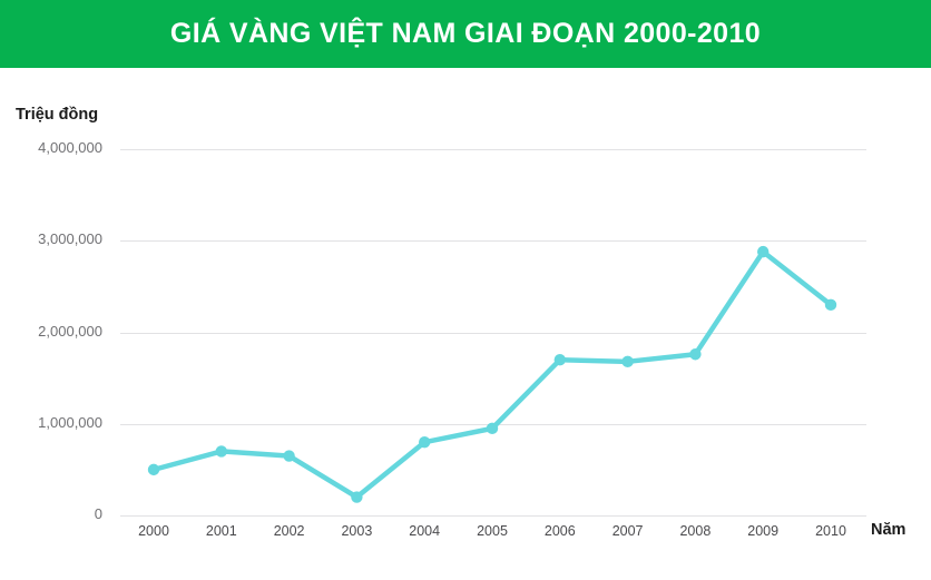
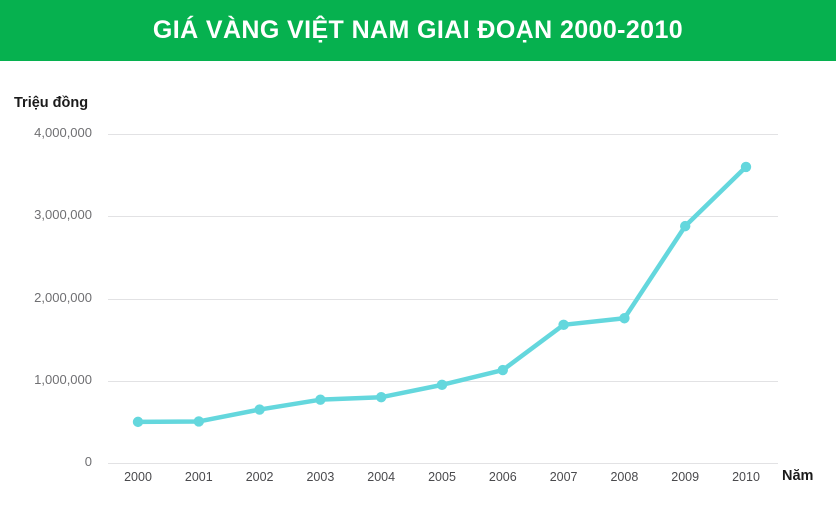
2001: 700000 -> 500000
2003: 200000 -> 800000
2006: 1700000 -> 1100000
2010: 2300000 -> 3600000
